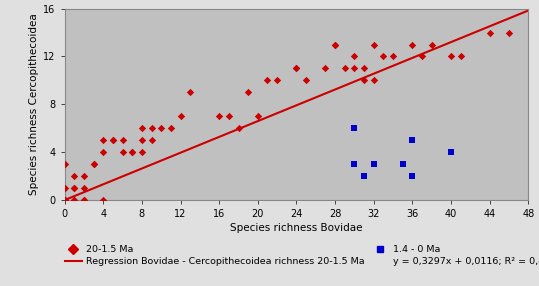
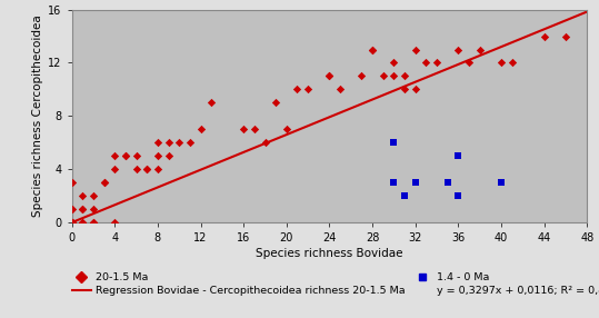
1.4 - 0 Ma/40: 4 -> 3
